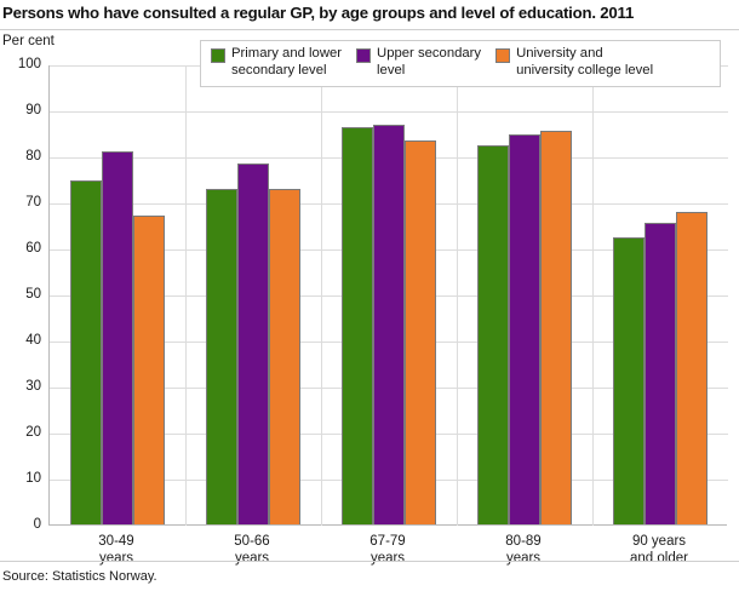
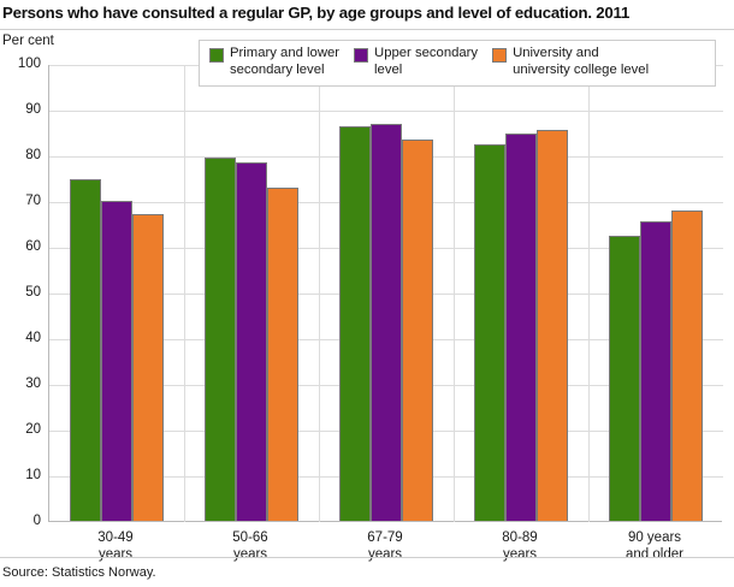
Upper secondary level/30-49 years: 81 -> 70
Primary and lower secondary level/50-66 years: 73 -> 80
